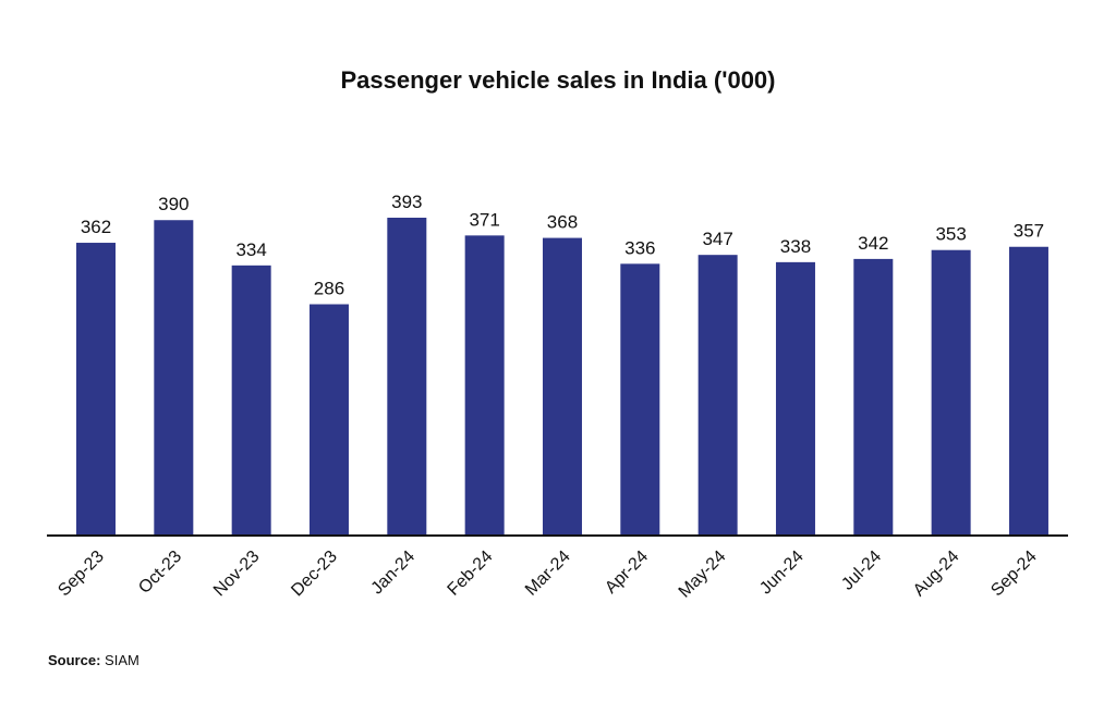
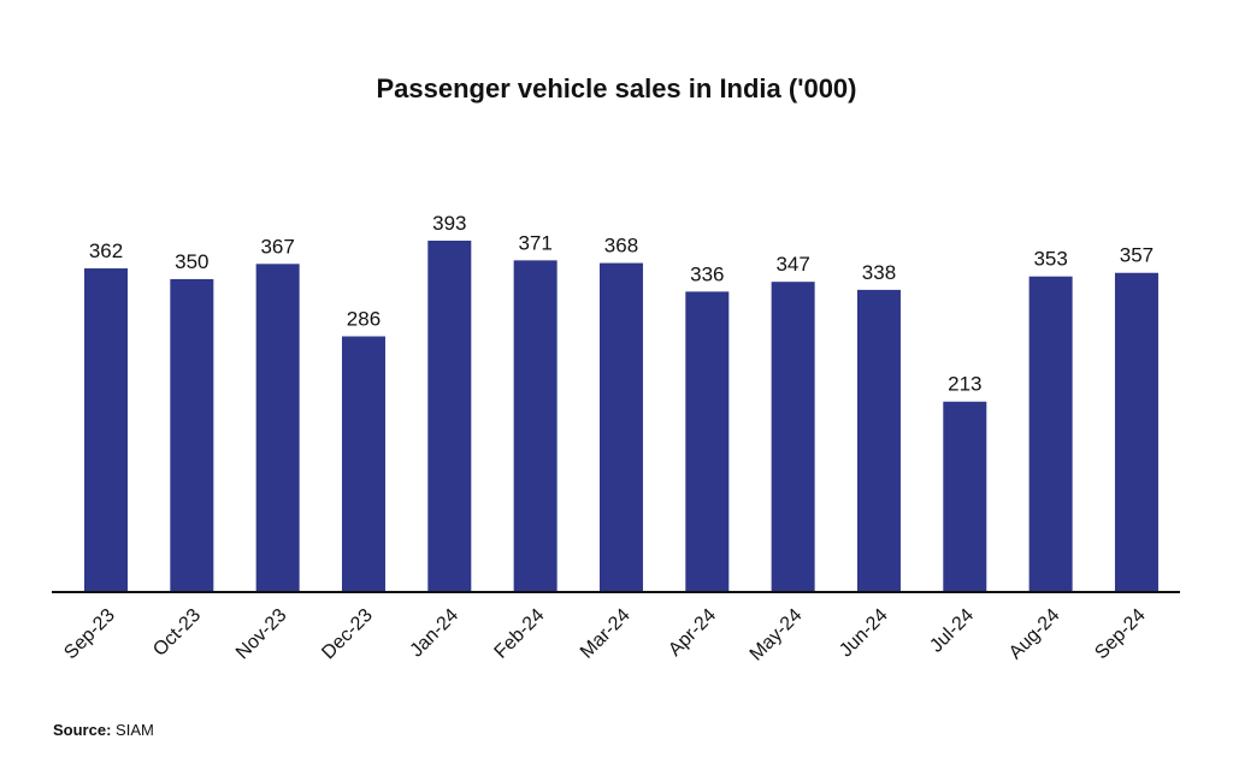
Oct-23: 390 -> 350
Nov-23: 334 -> 367
Jul-24: 342 -> 213
